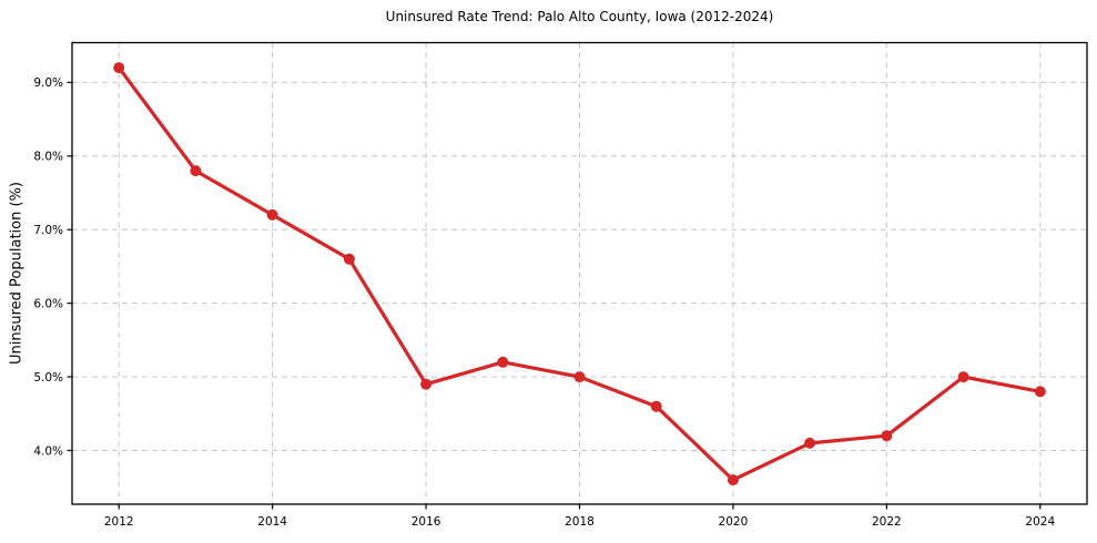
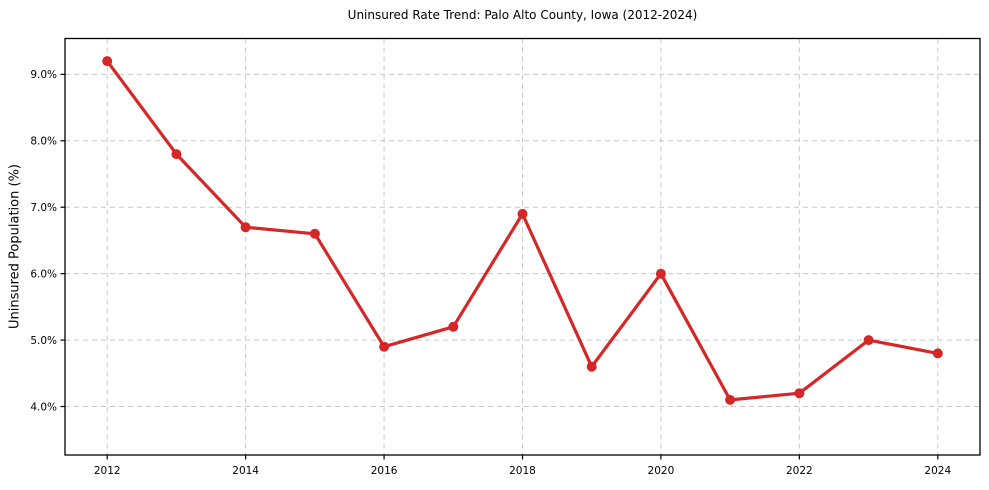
2014: 7.2% -> 6.7%
2018: 5.0% -> 6.9%
2020: 3.6% -> 6.0%
